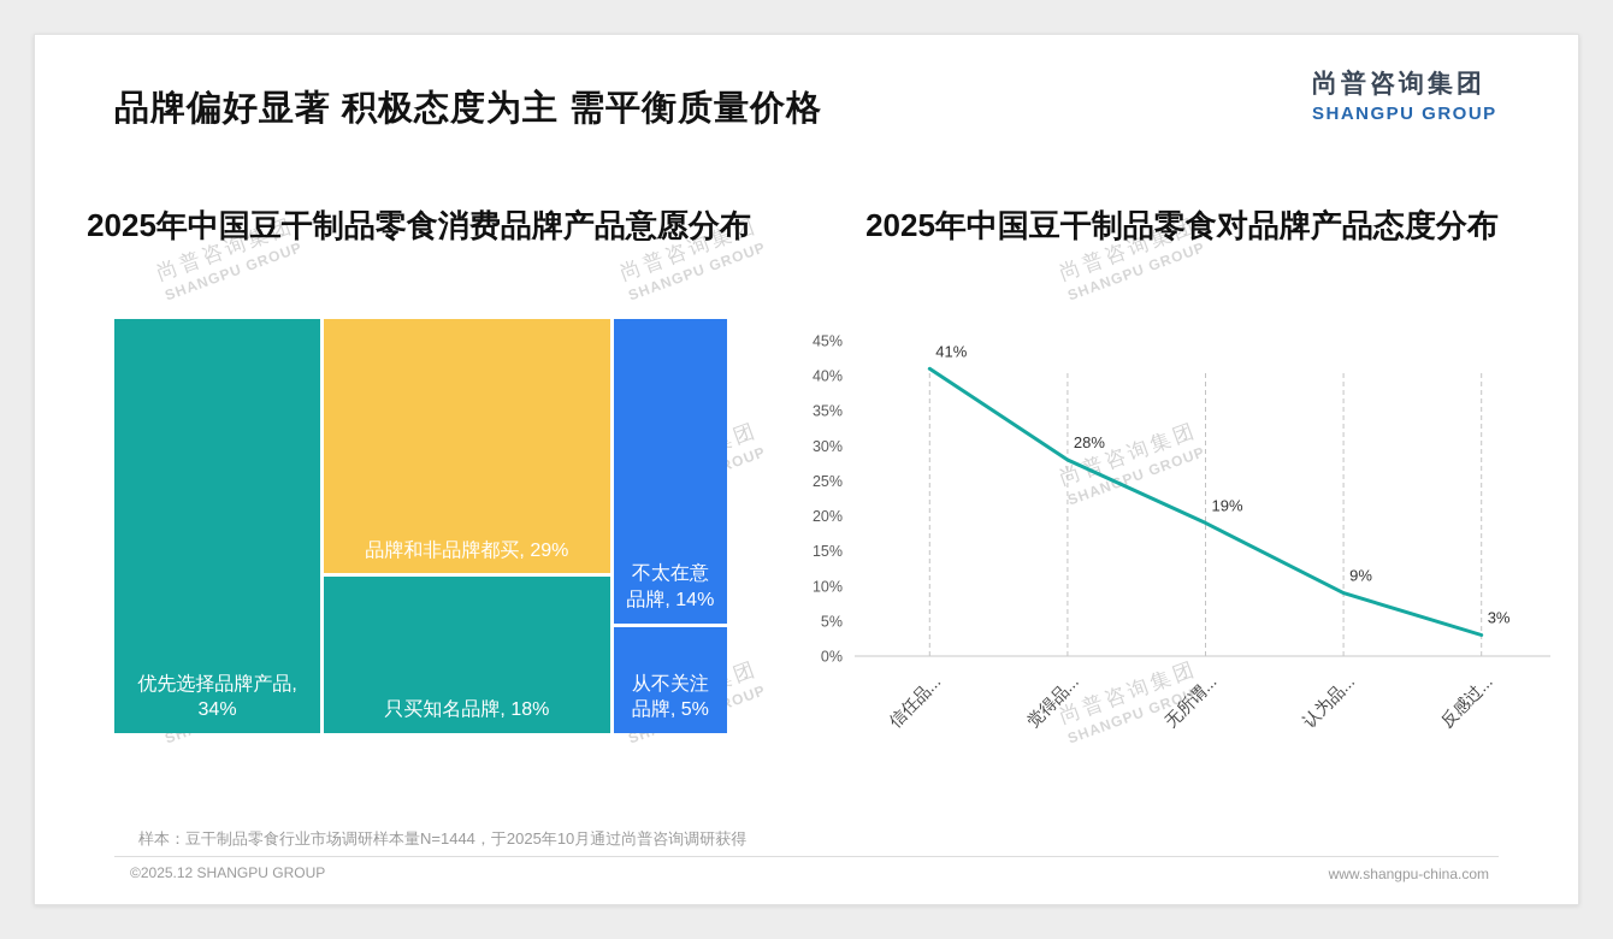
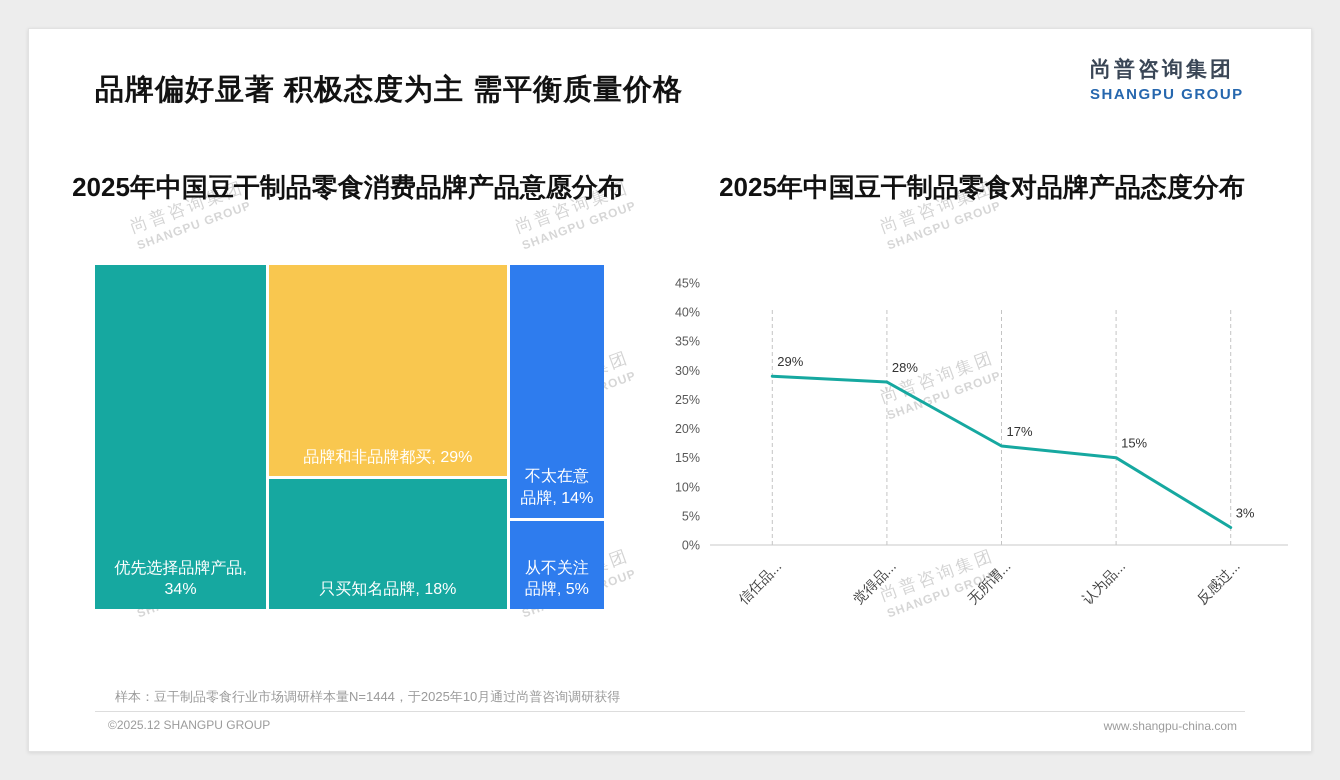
2025年中国豆干制品零食对品牌产品态度分布/信任品...: 41% -> 29%
2025年中国豆干制品零食对品牌产品态度分布/无所谓...: 19% -> 17%
2025年中国豆干制品零食对品牌产品态度分布/认为品...: 9% -> 15%
